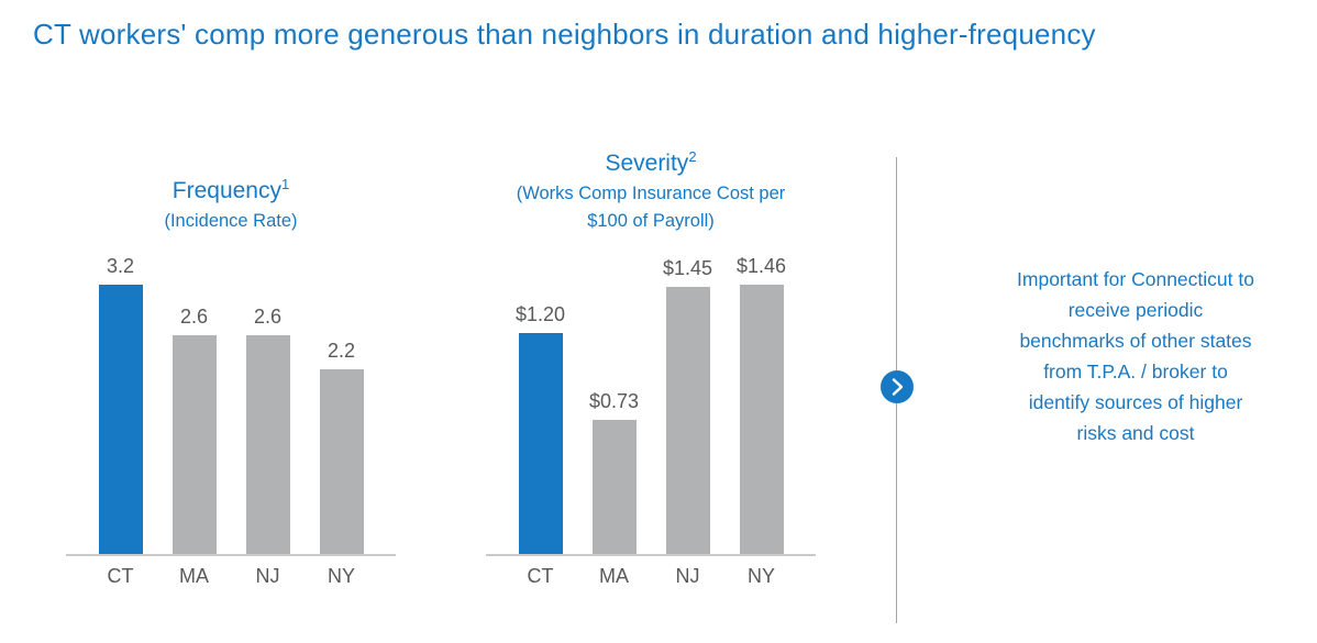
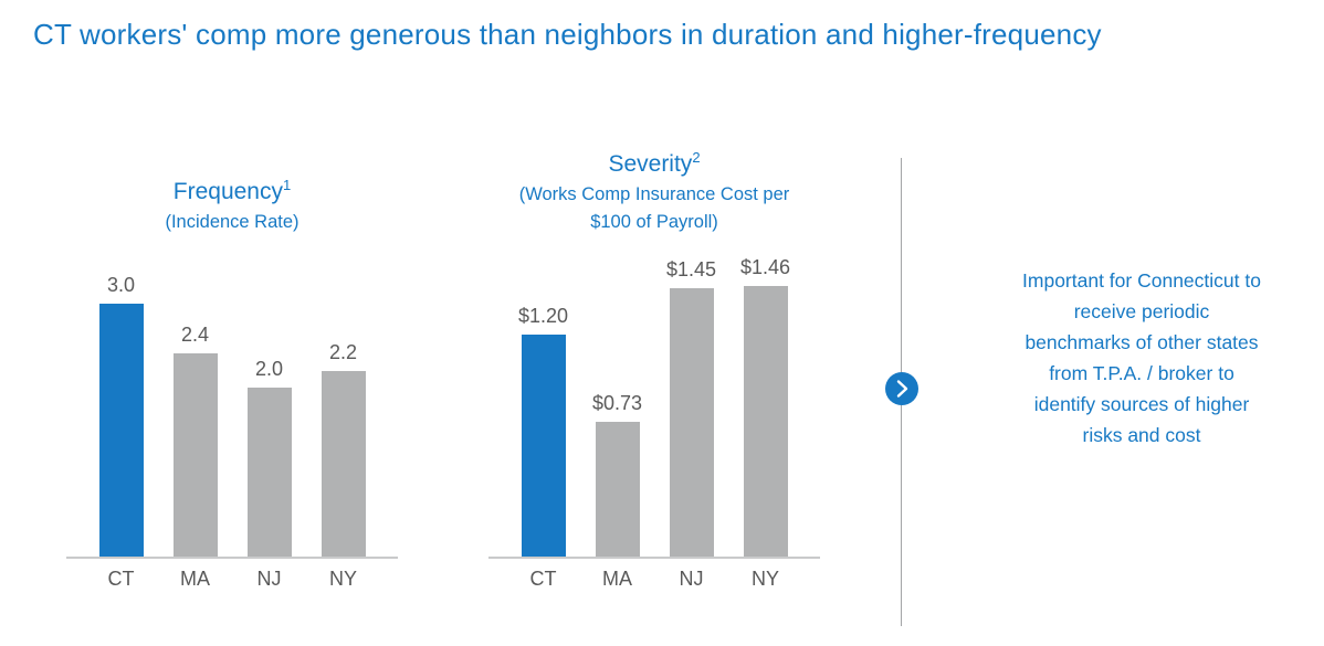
Frequency/CT: 3.2 -> 3.0
Frequency/MA: 2.6 -> 2.4
Frequency/NJ: 2.6 -> 2.0
